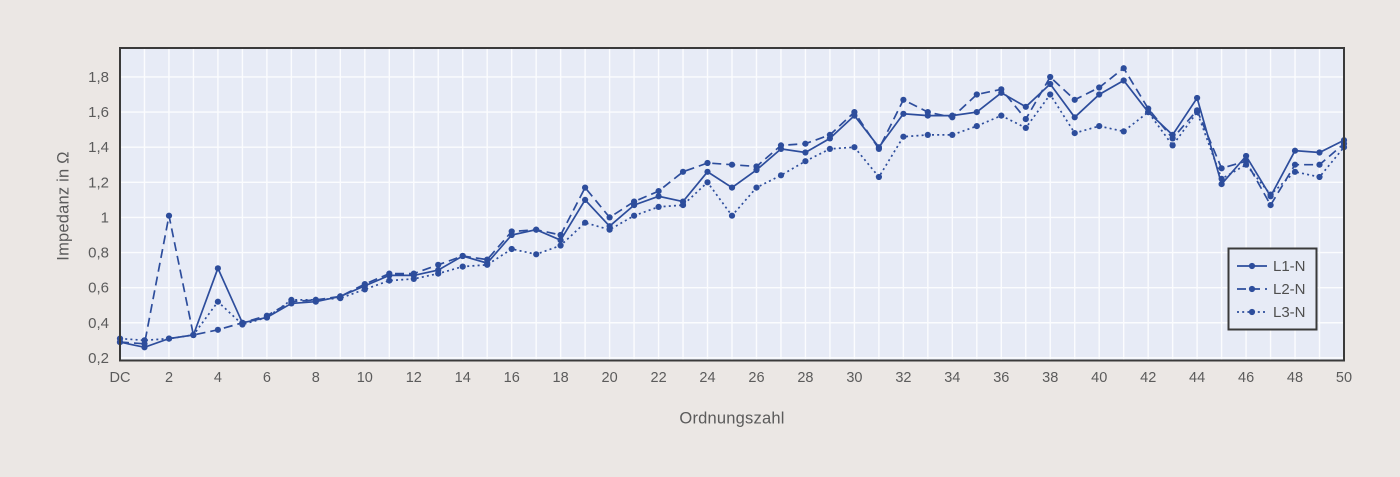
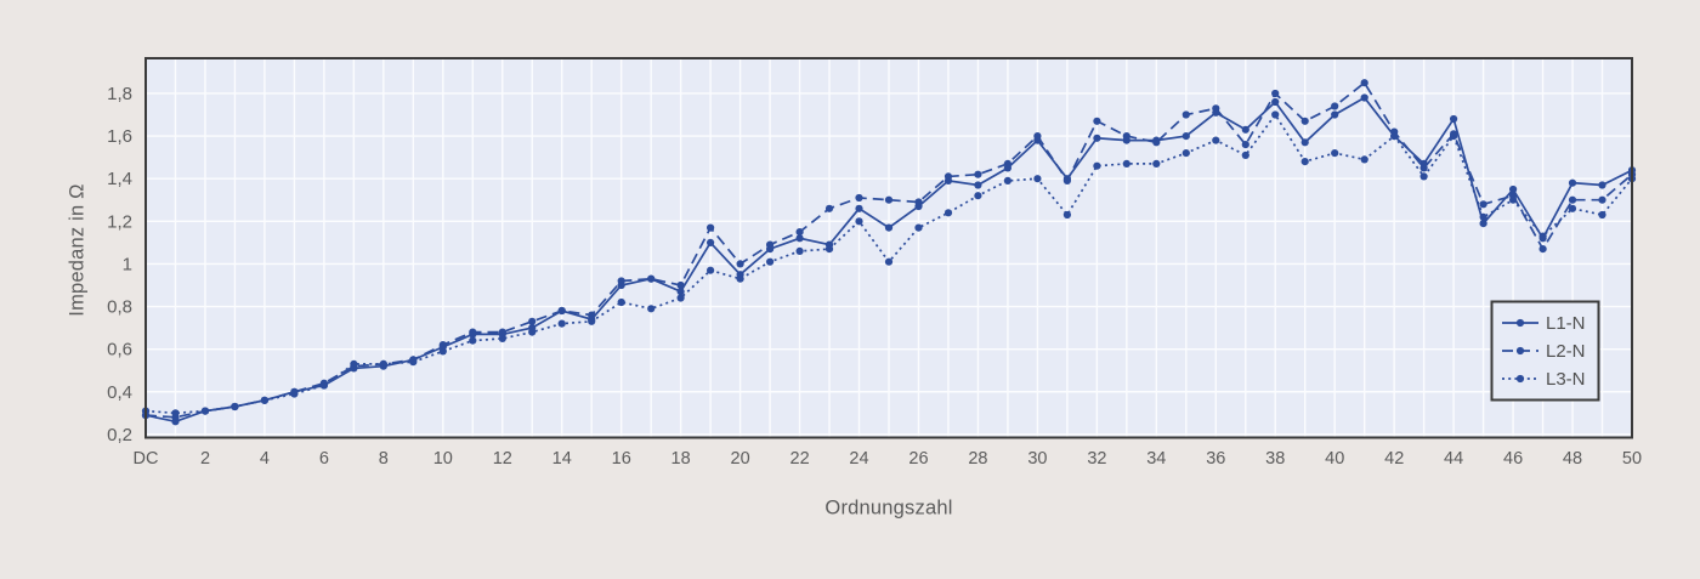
L2-N/2: 1,01 -> 0,31
L1-N/4: 0,71 -> 0,36
L3-N/4: 0,52 -> 0,36
